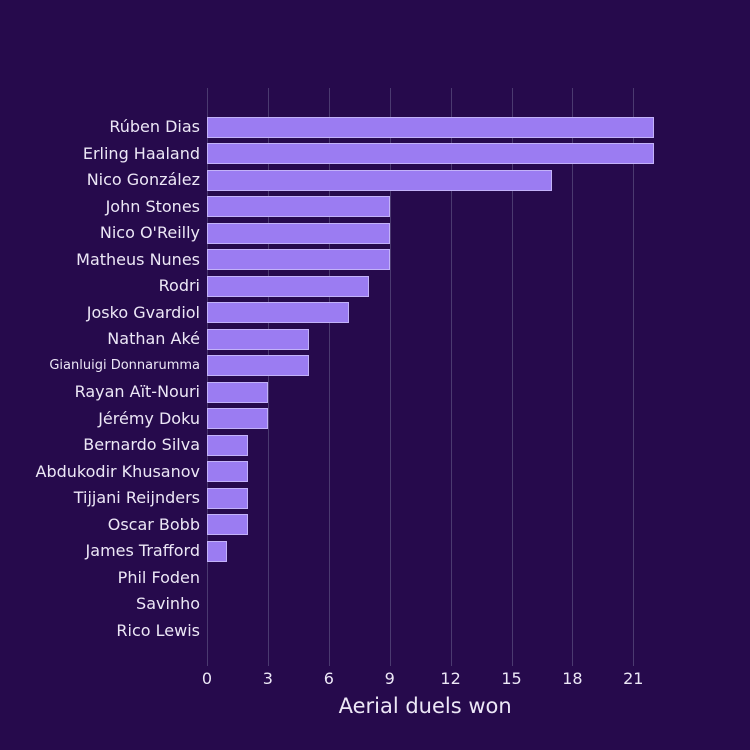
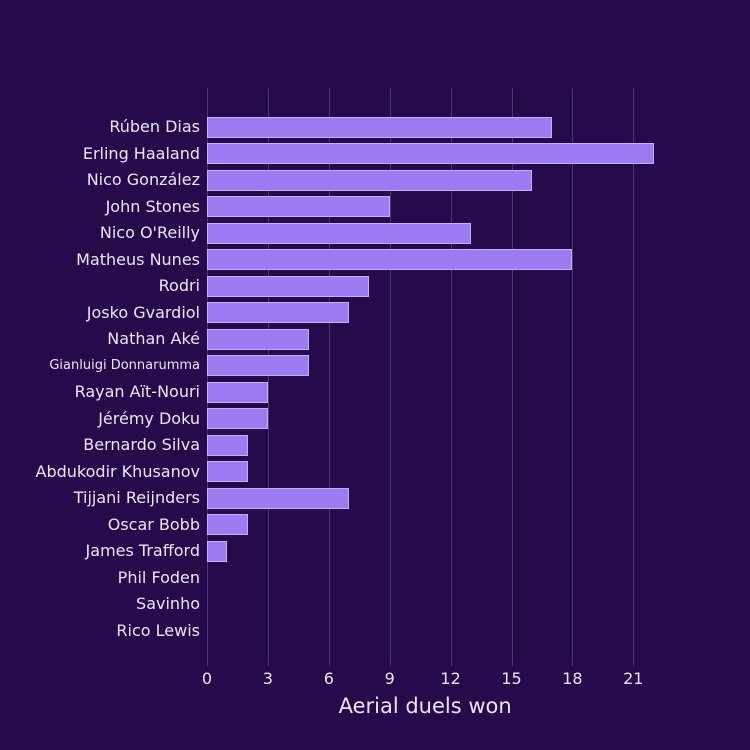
Rúben Dias: 22 -> 17
Nico González: 17 -> 16
Nico O'Reilly: 9 -> 13
Matheus Nunes: 9 -> 18
Tijjani Reijnders: 2 -> 7
